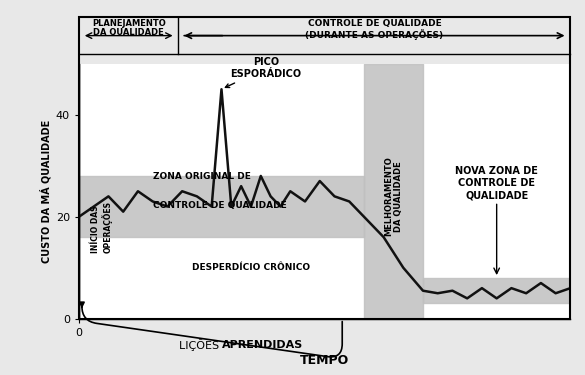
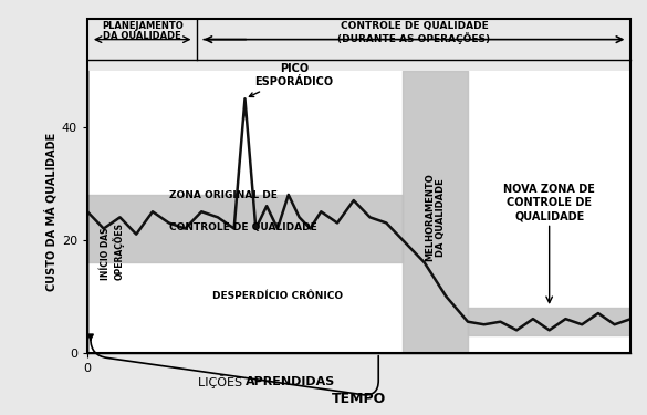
0: 20.0 -> 25.0
